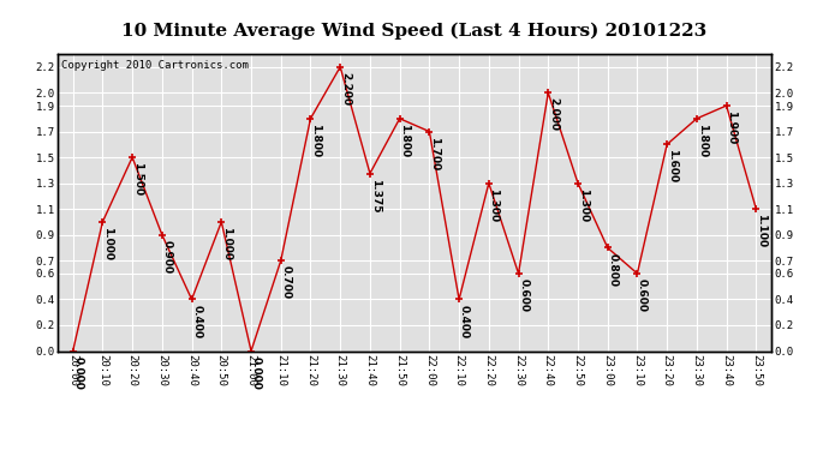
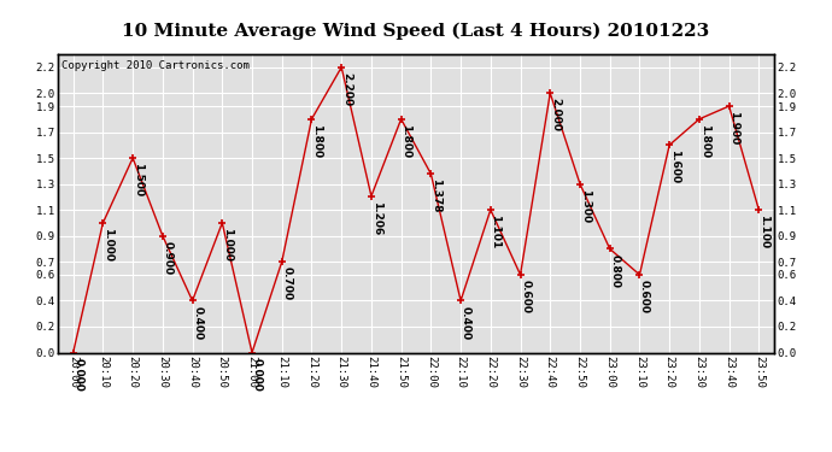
21:40: 1.375 -> 1.206
22:00: 1.700 -> 1.378
22:20: 1.300 -> 1.101
